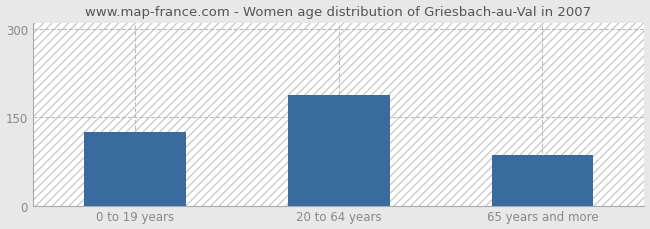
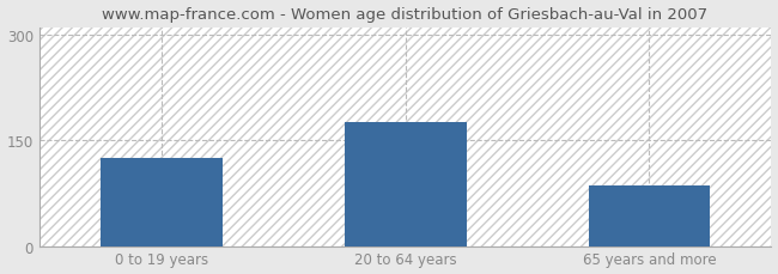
20 to 64 years: 188 -> 175
